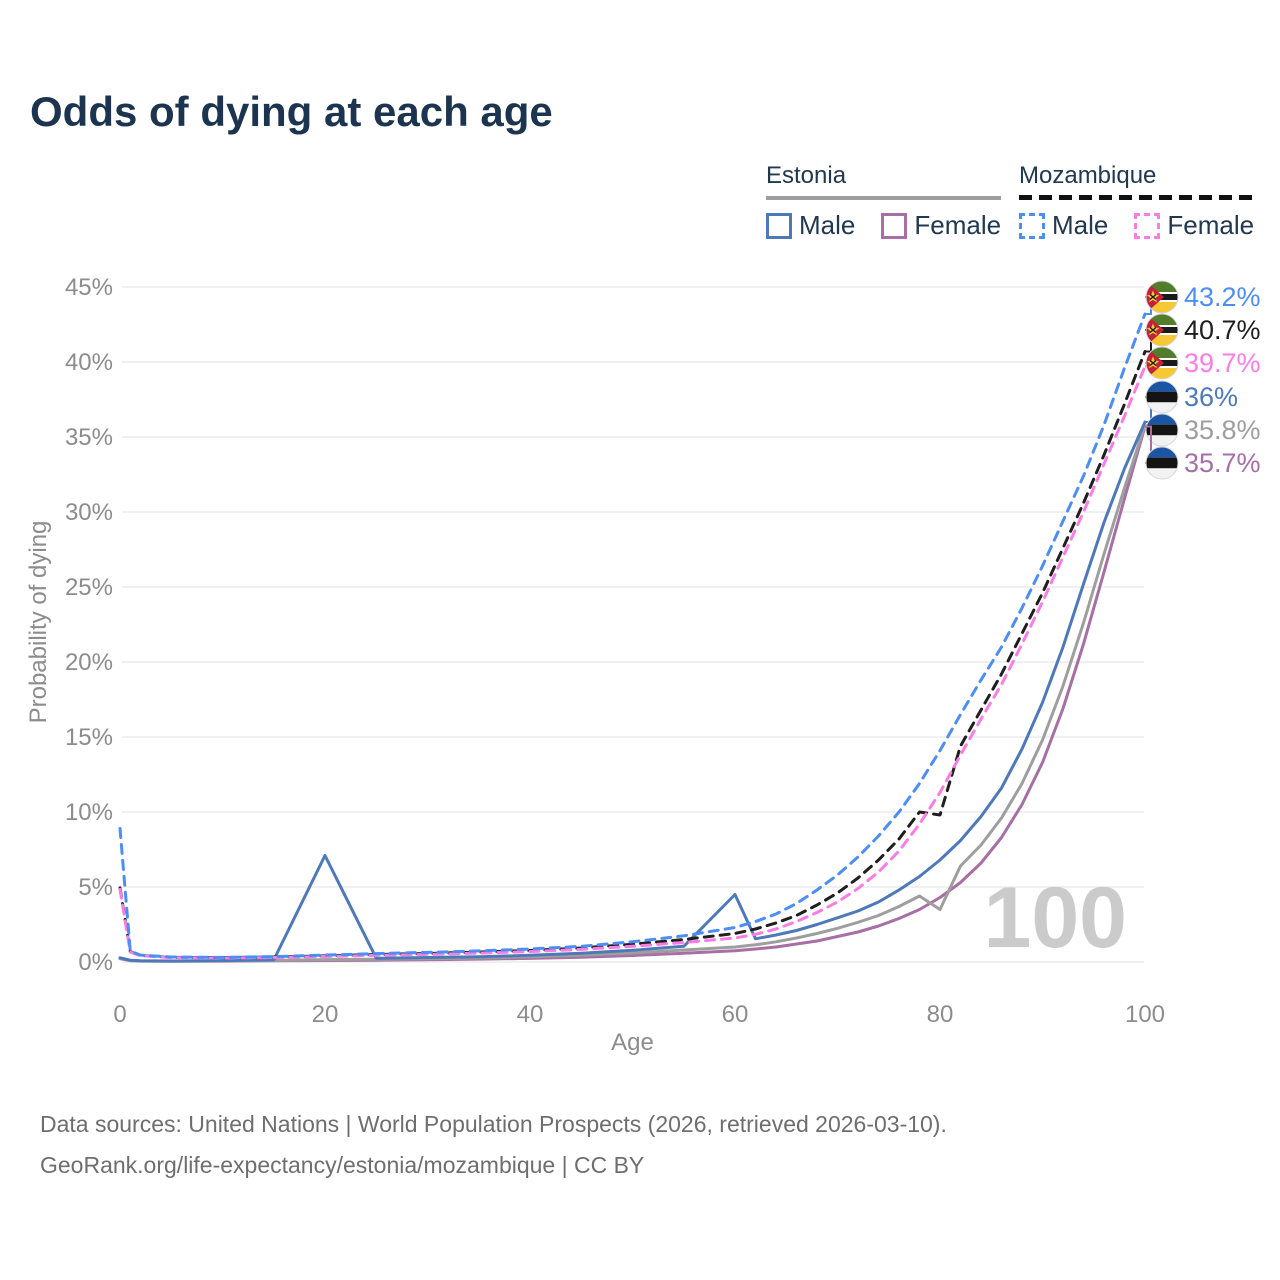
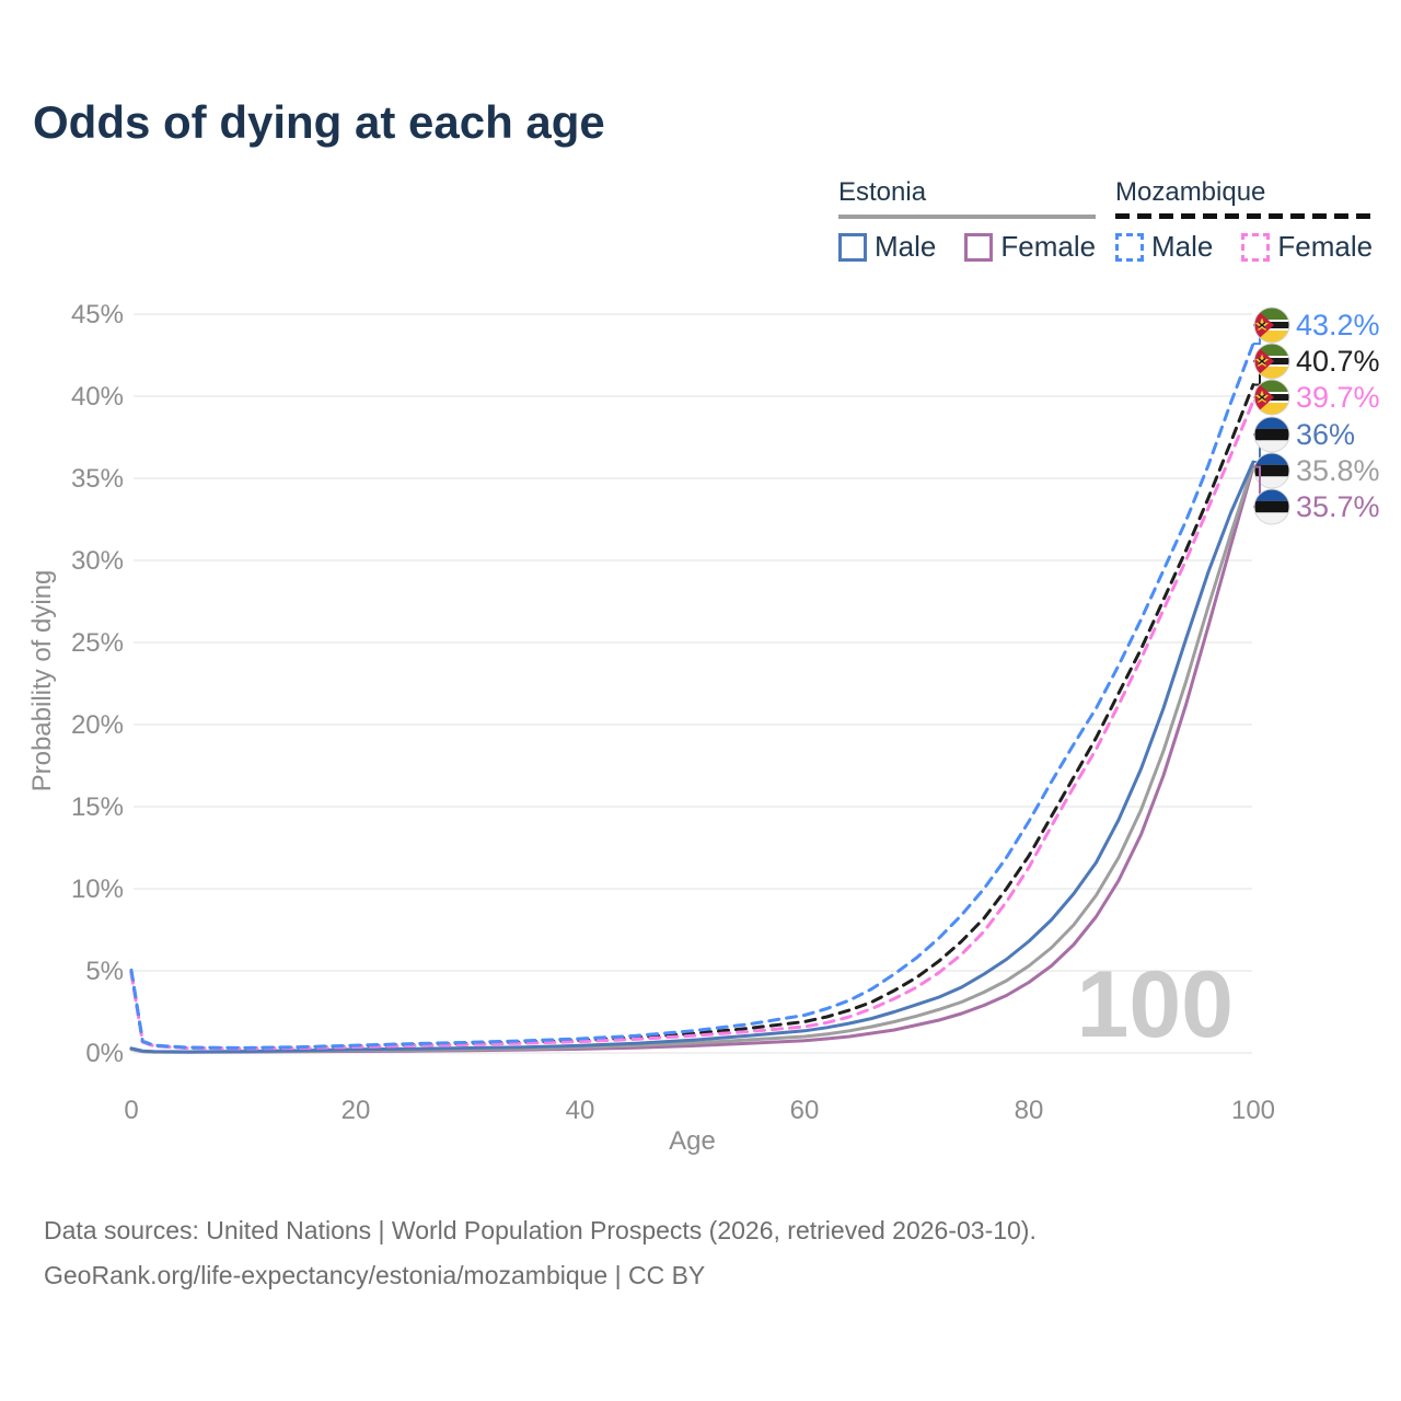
Mozambique Male/0: 8.9% -> 5.0%
Estonia Male/20: 7.1% -> 0.2%
Estonia Male/60: 4.5% -> 1.4%
Mozambique/80: 9.8% -> 12.0%
Estonia/80: 3.5% -> 5.3%
